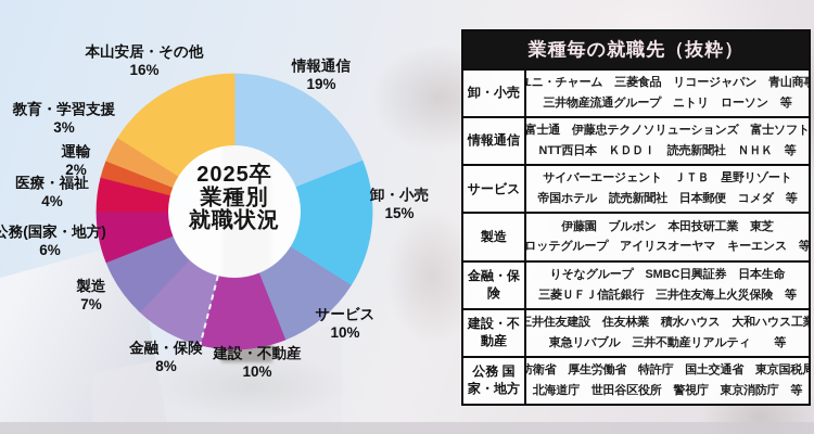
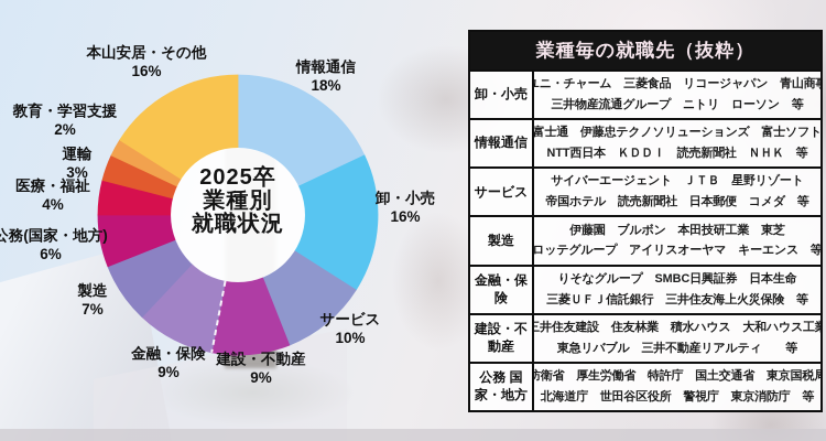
情報通信: 19% -> 18%
卸・小売: 15% -> 16%
建設・不動産: 10% -> 9%
金融・保険: 8% -> 9%
運輸: 2% -> 3%
教育・学習支援: 3% -> 2%
